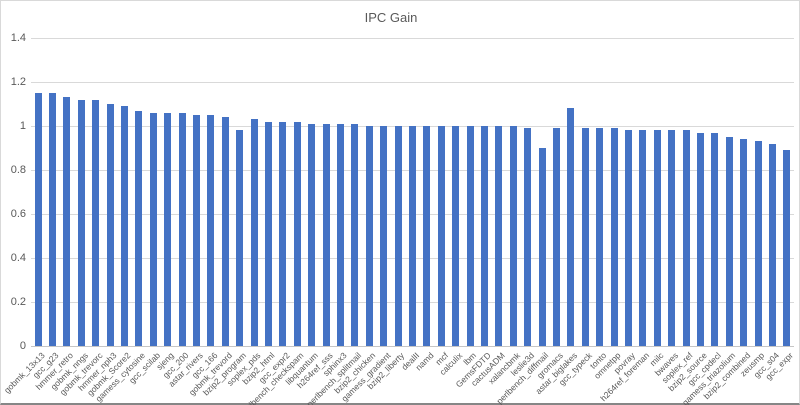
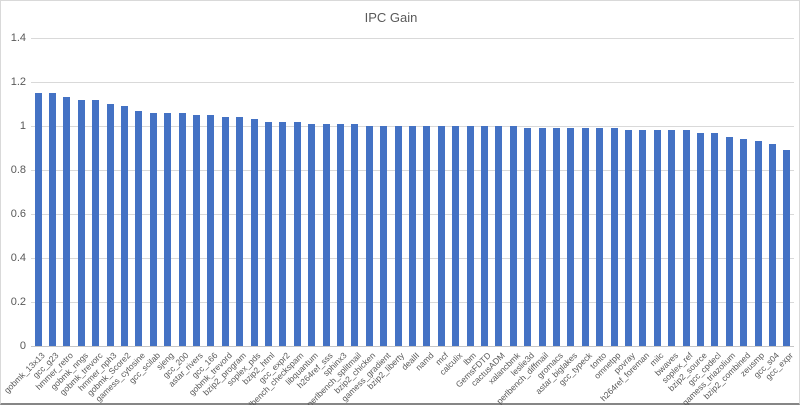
bzip2_program: 0.98 -> 1.04
perlbench_diffmail: 0.90 -> 0.99
astar_biglakes: 1.08 -> 0.99
